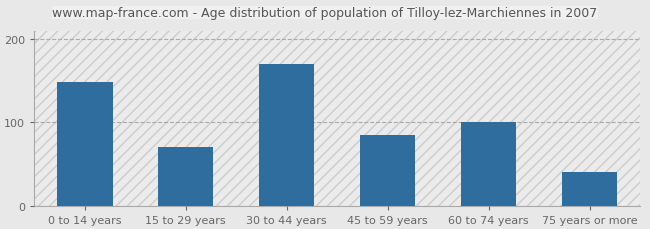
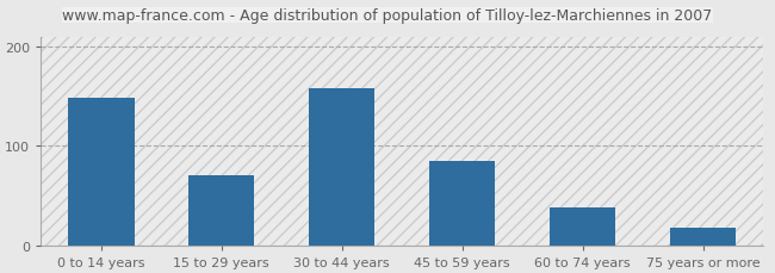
30 to 44 years: 170 -> 158
60 to 74 years: 100 -> 38
75 years or more: 40 -> 18
